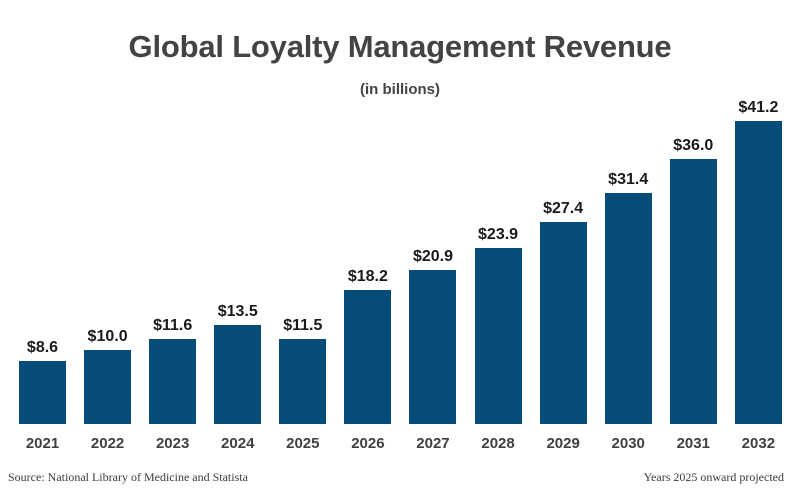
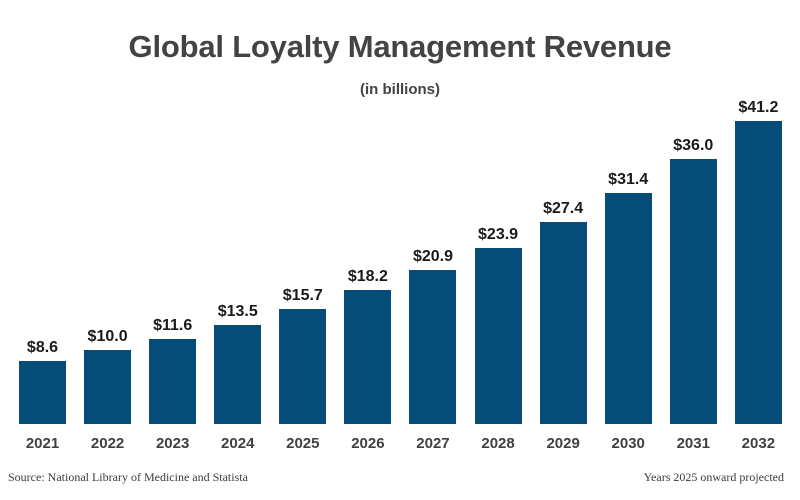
2025: $11.5 -> $15.7
